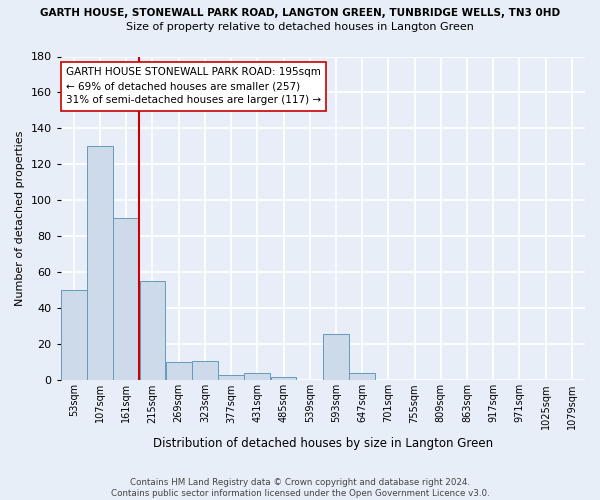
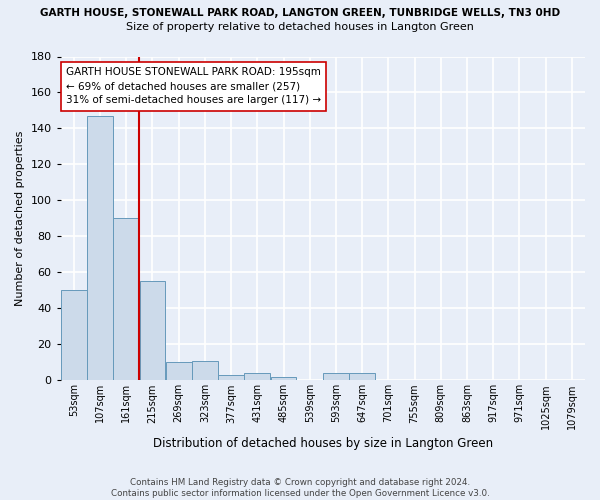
107sqm: 130 -> 147
593sqm: 26 -> 4
